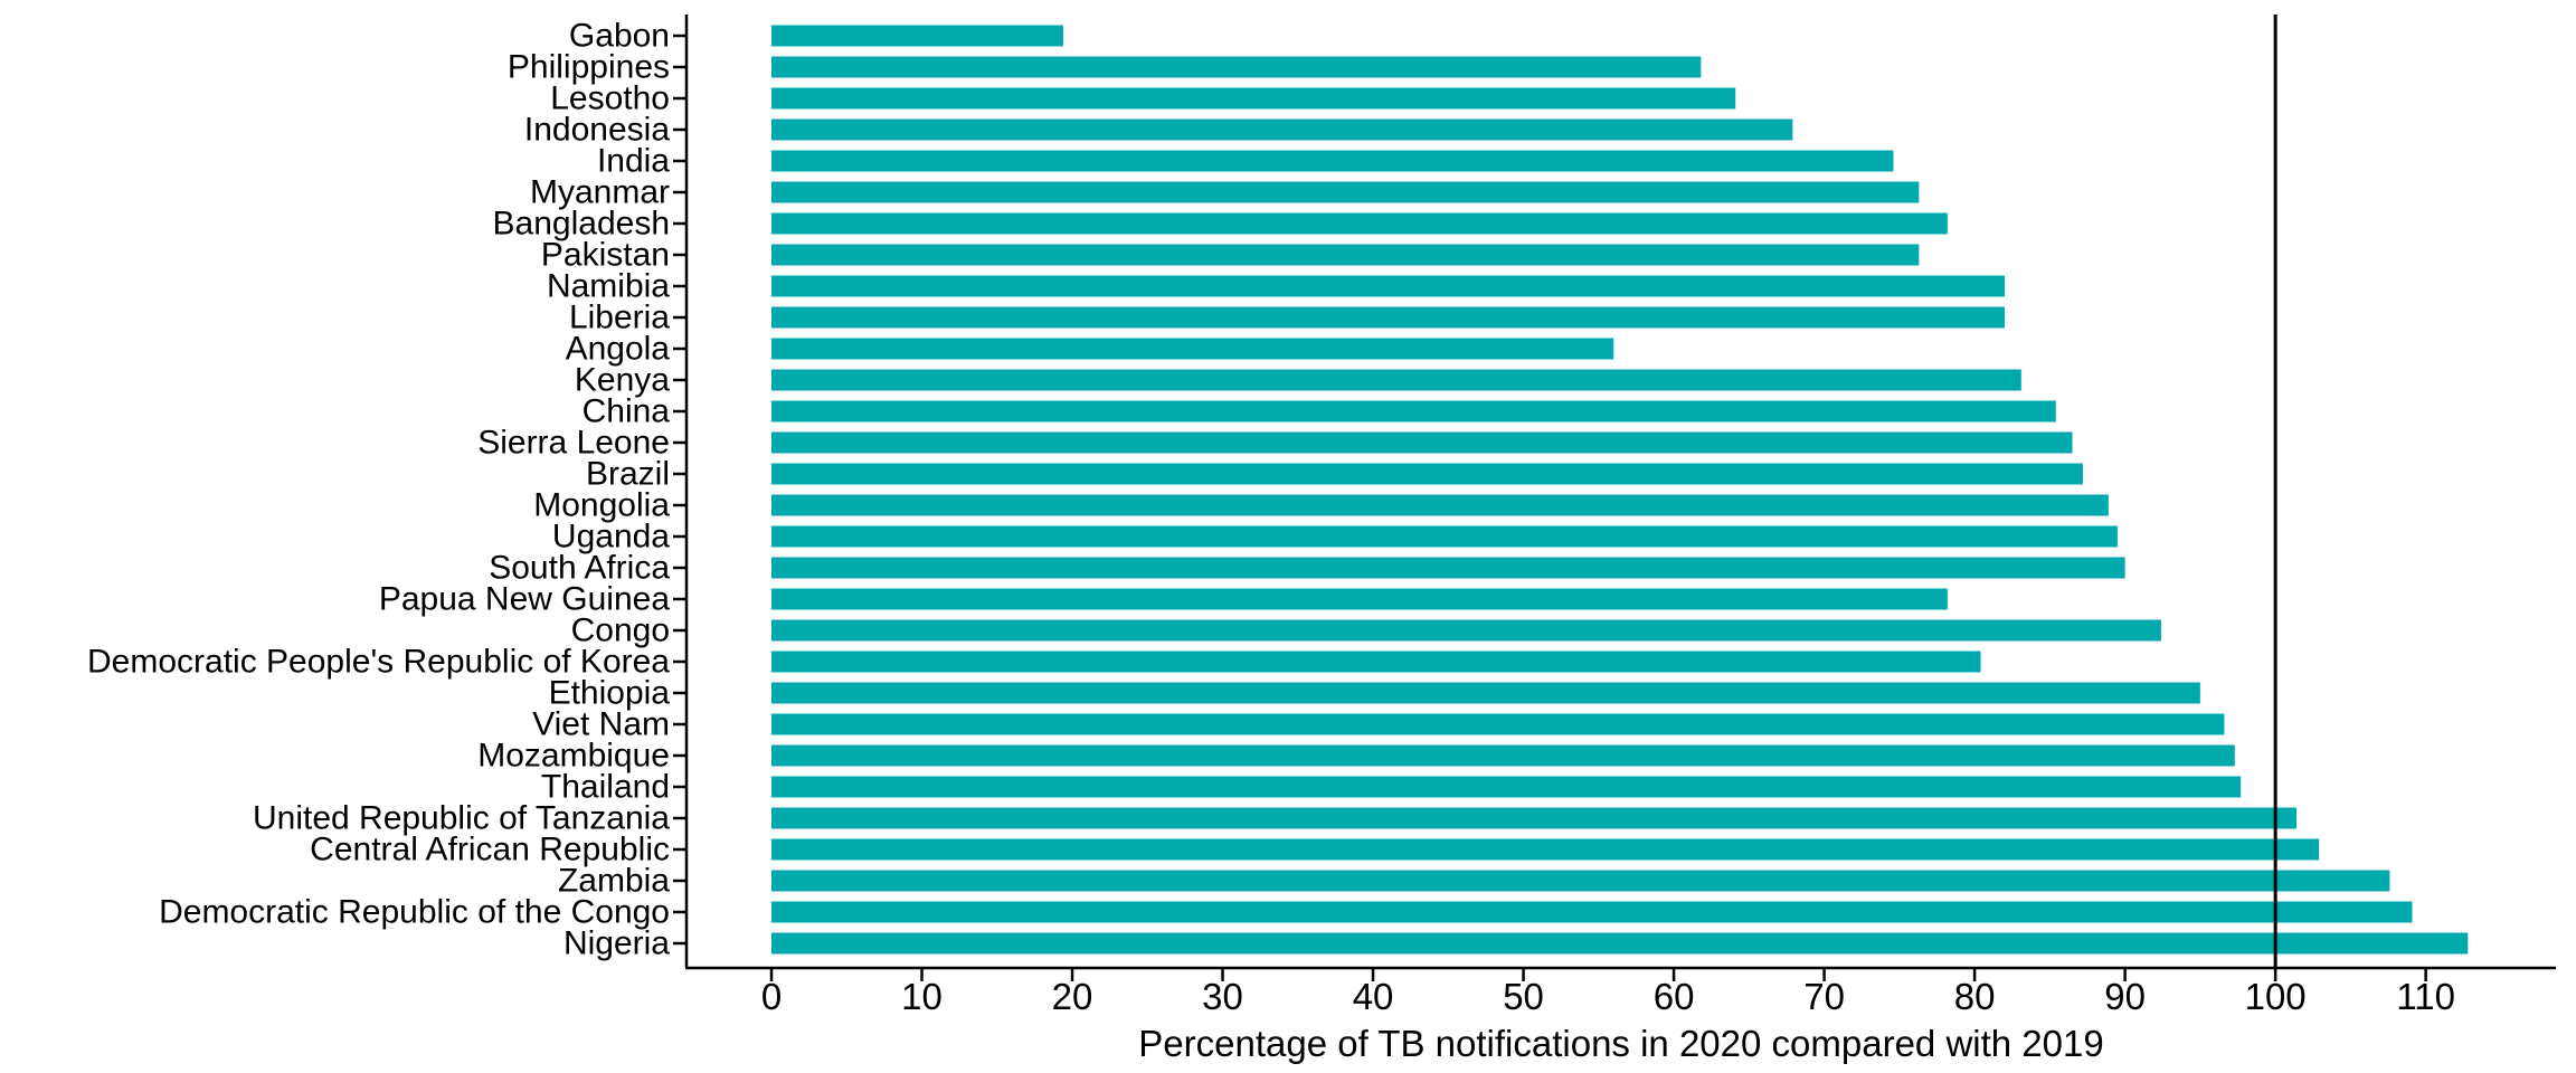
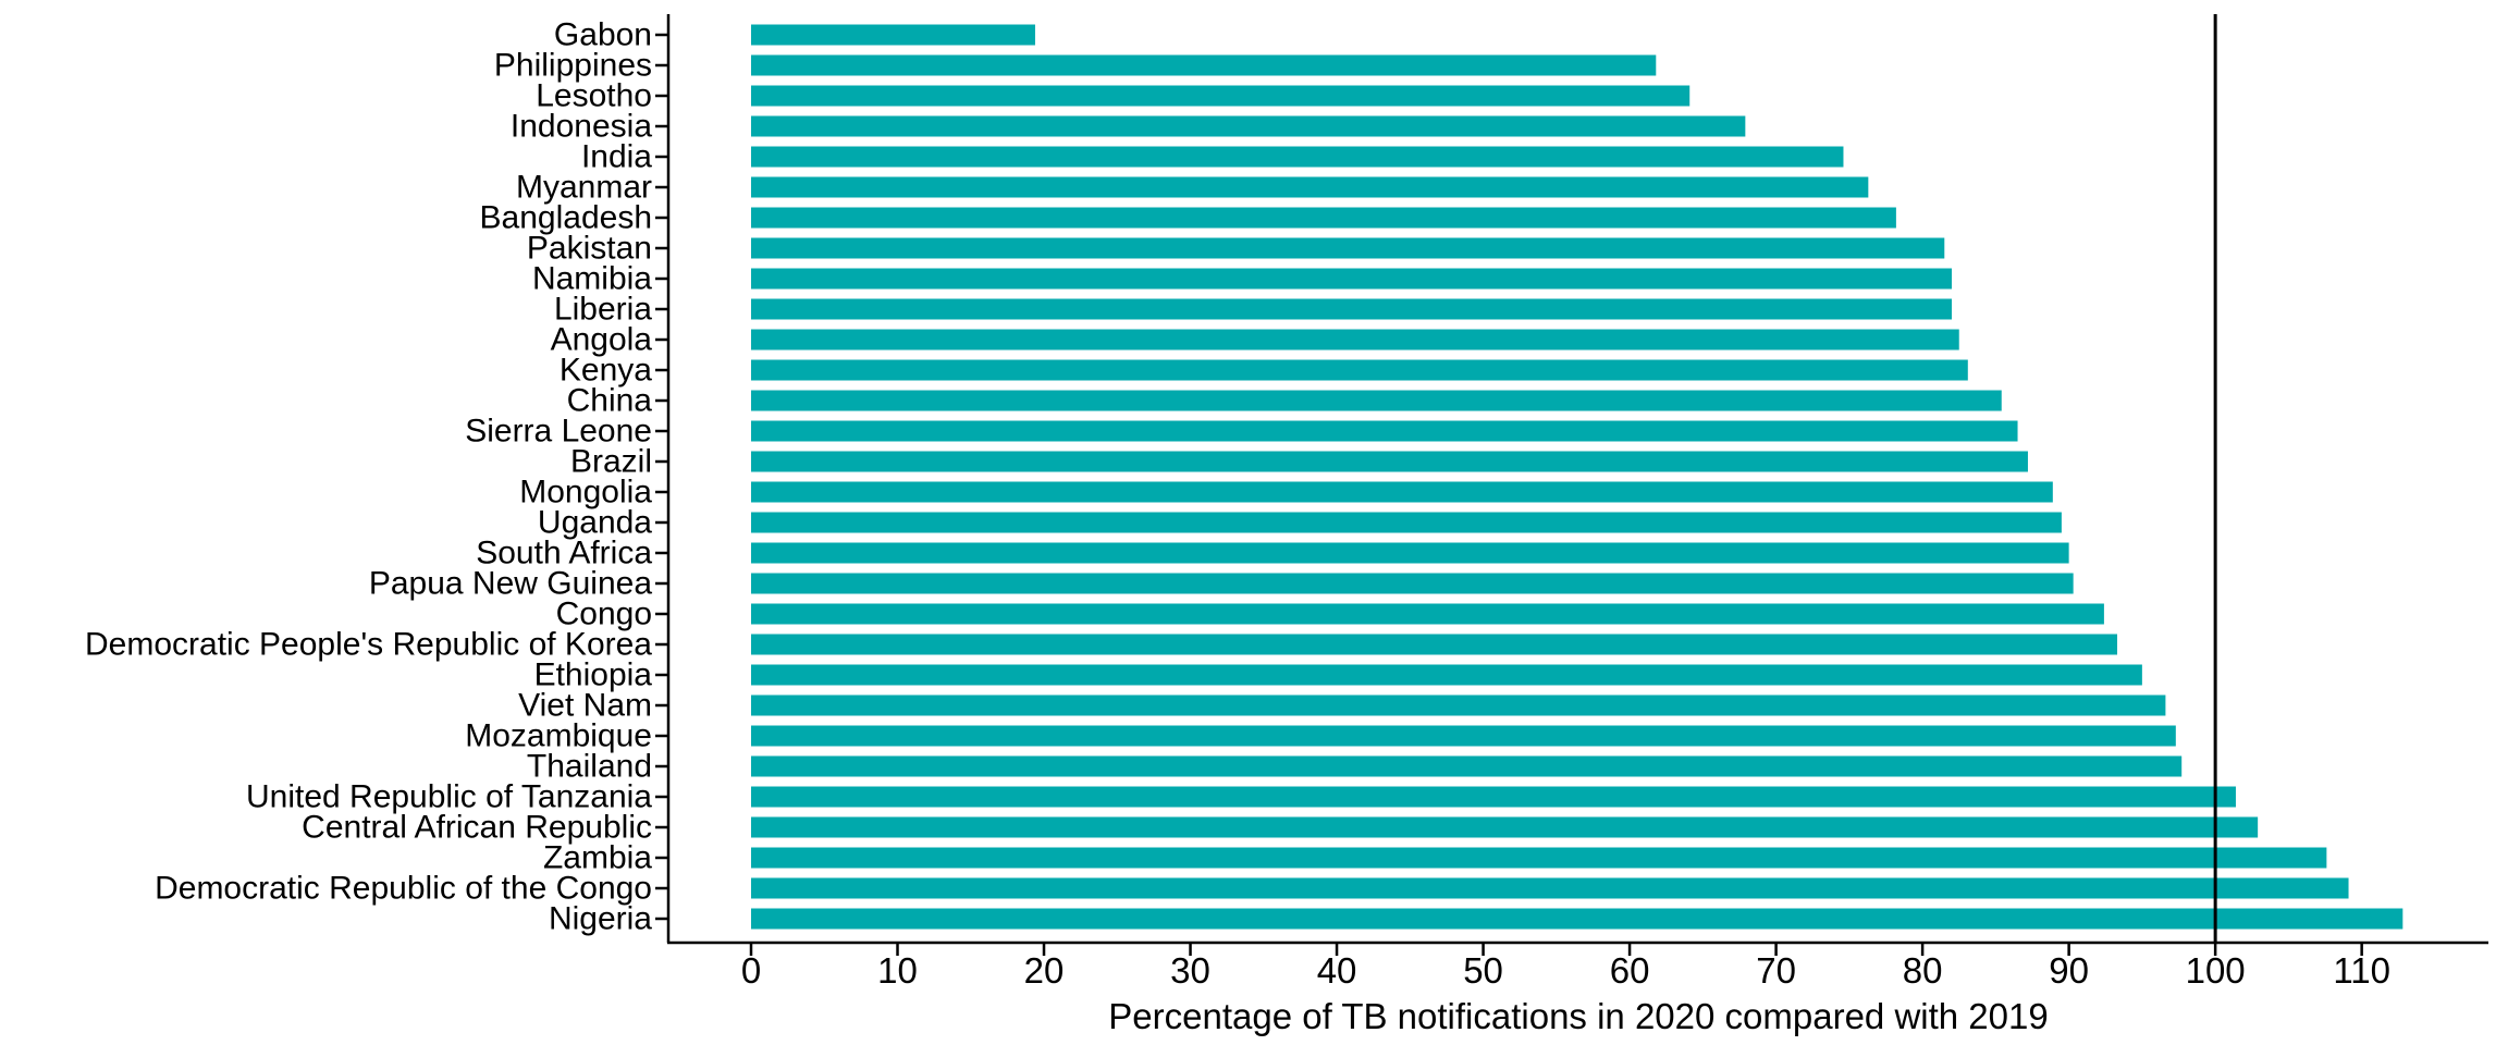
Pakistan: 76.3 -> 81.5
Angola: 56.0 -> 82.5
Papua New Guinea: 78.2 -> 90.3
Democratic People's Republic of Korea: 80.4 -> 93.3
